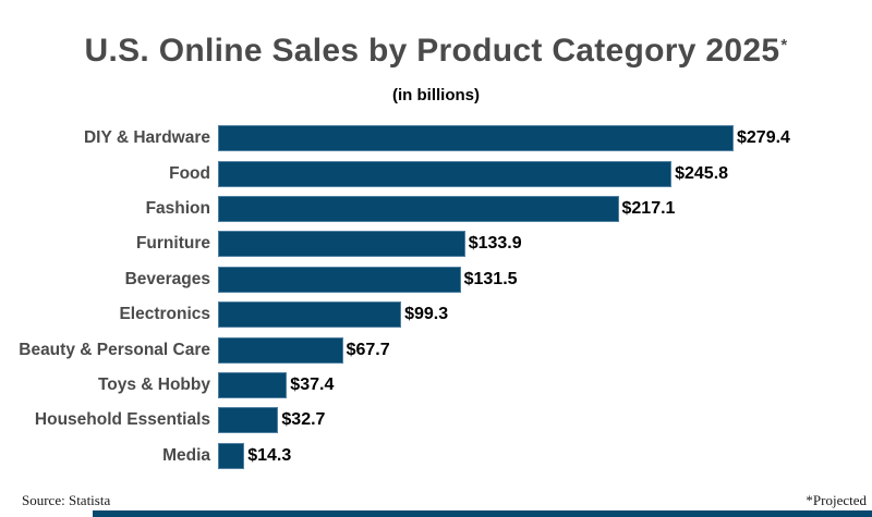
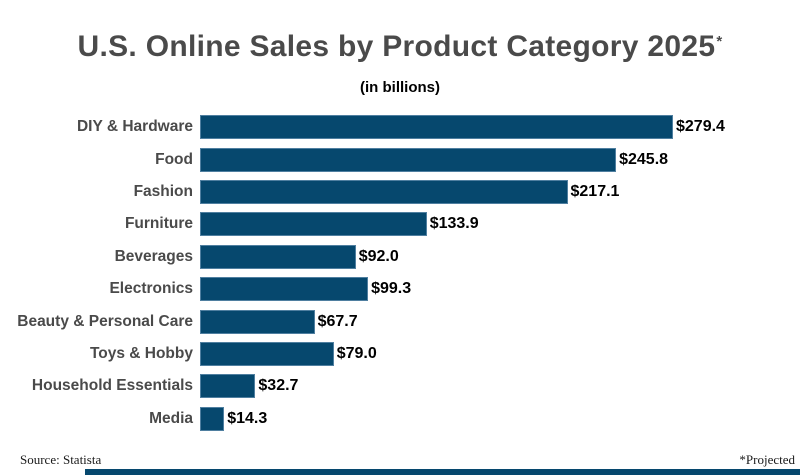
Beverages: $131.5 -> $92.0
Toys & Hobby: $37.4 -> $79.0
